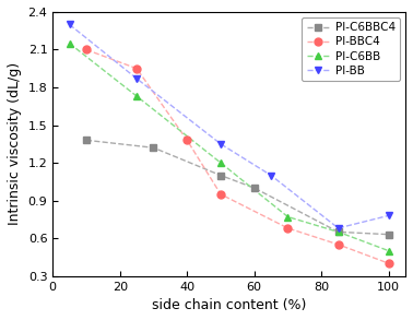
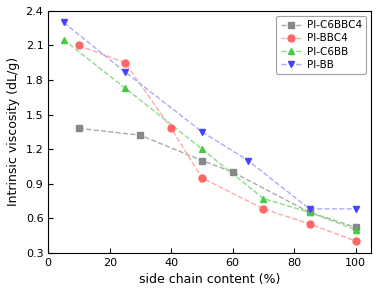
PI-C6BBC4/100: 0.63 -> 0.52
PI-BB/100: 0.78 -> 0.68
